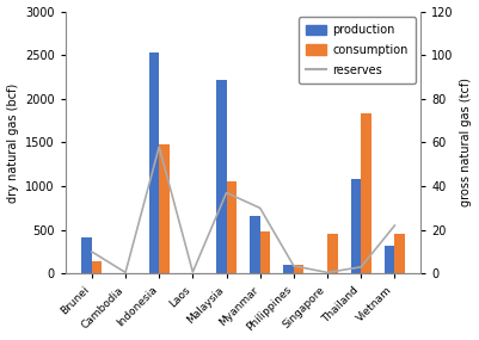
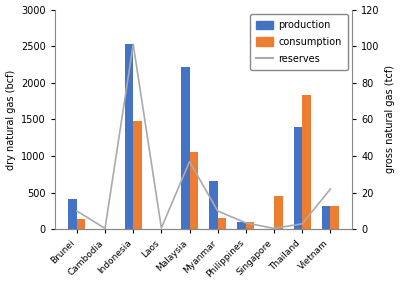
reserves/Indonesia: 58 -> 101
reserves/Myanmar: 30 -> 10
consumption/Myanmar: 480 -> 160
production/Thailand: 1080 -> 1390
consumption/Vietnam: 460 -> 320
